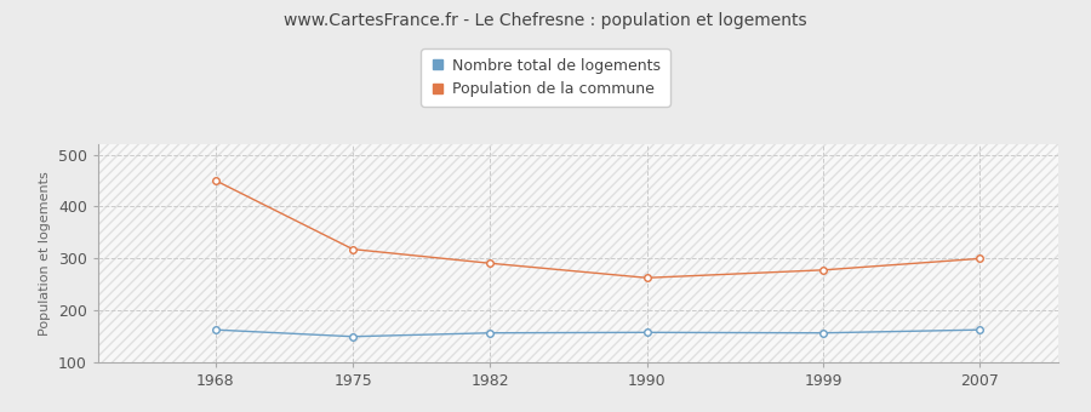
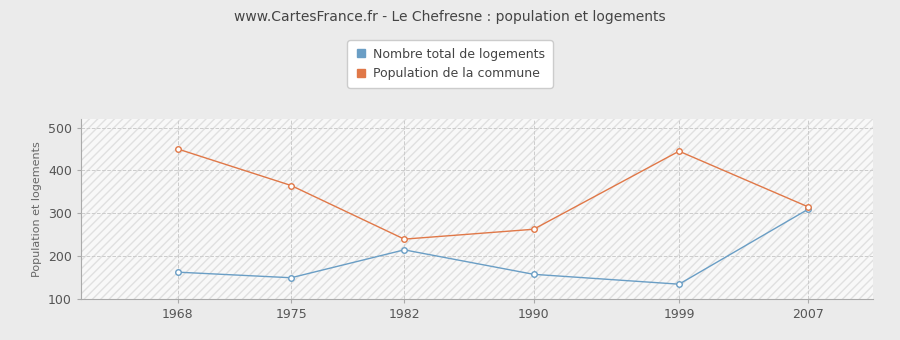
Population de la commune/1975: 318 -> 365
Nombre total de logements/1982: 157 -> 215
Population de la commune/1982: 291 -> 240
Nombre total de logements/1999: 157 -> 135
Population de la commune/1999: 278 -> 445
Nombre total de logements/2007: 163 -> 310
Population de la commune/2007: 300 -> 315
